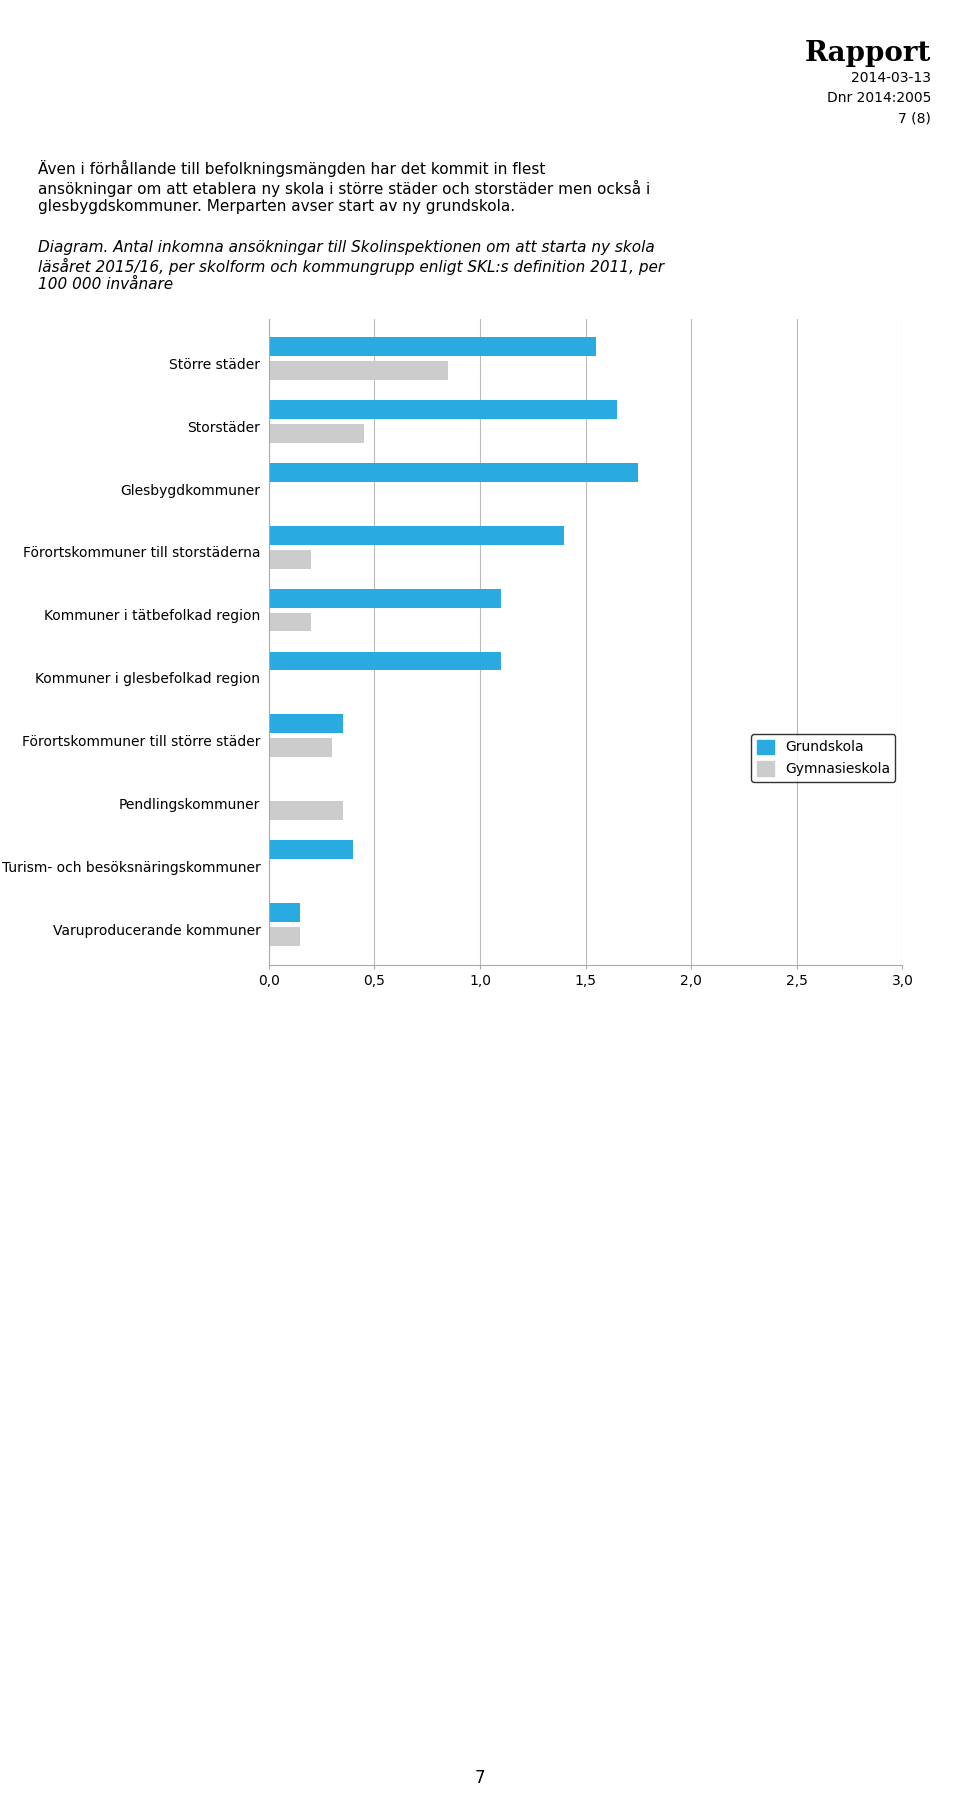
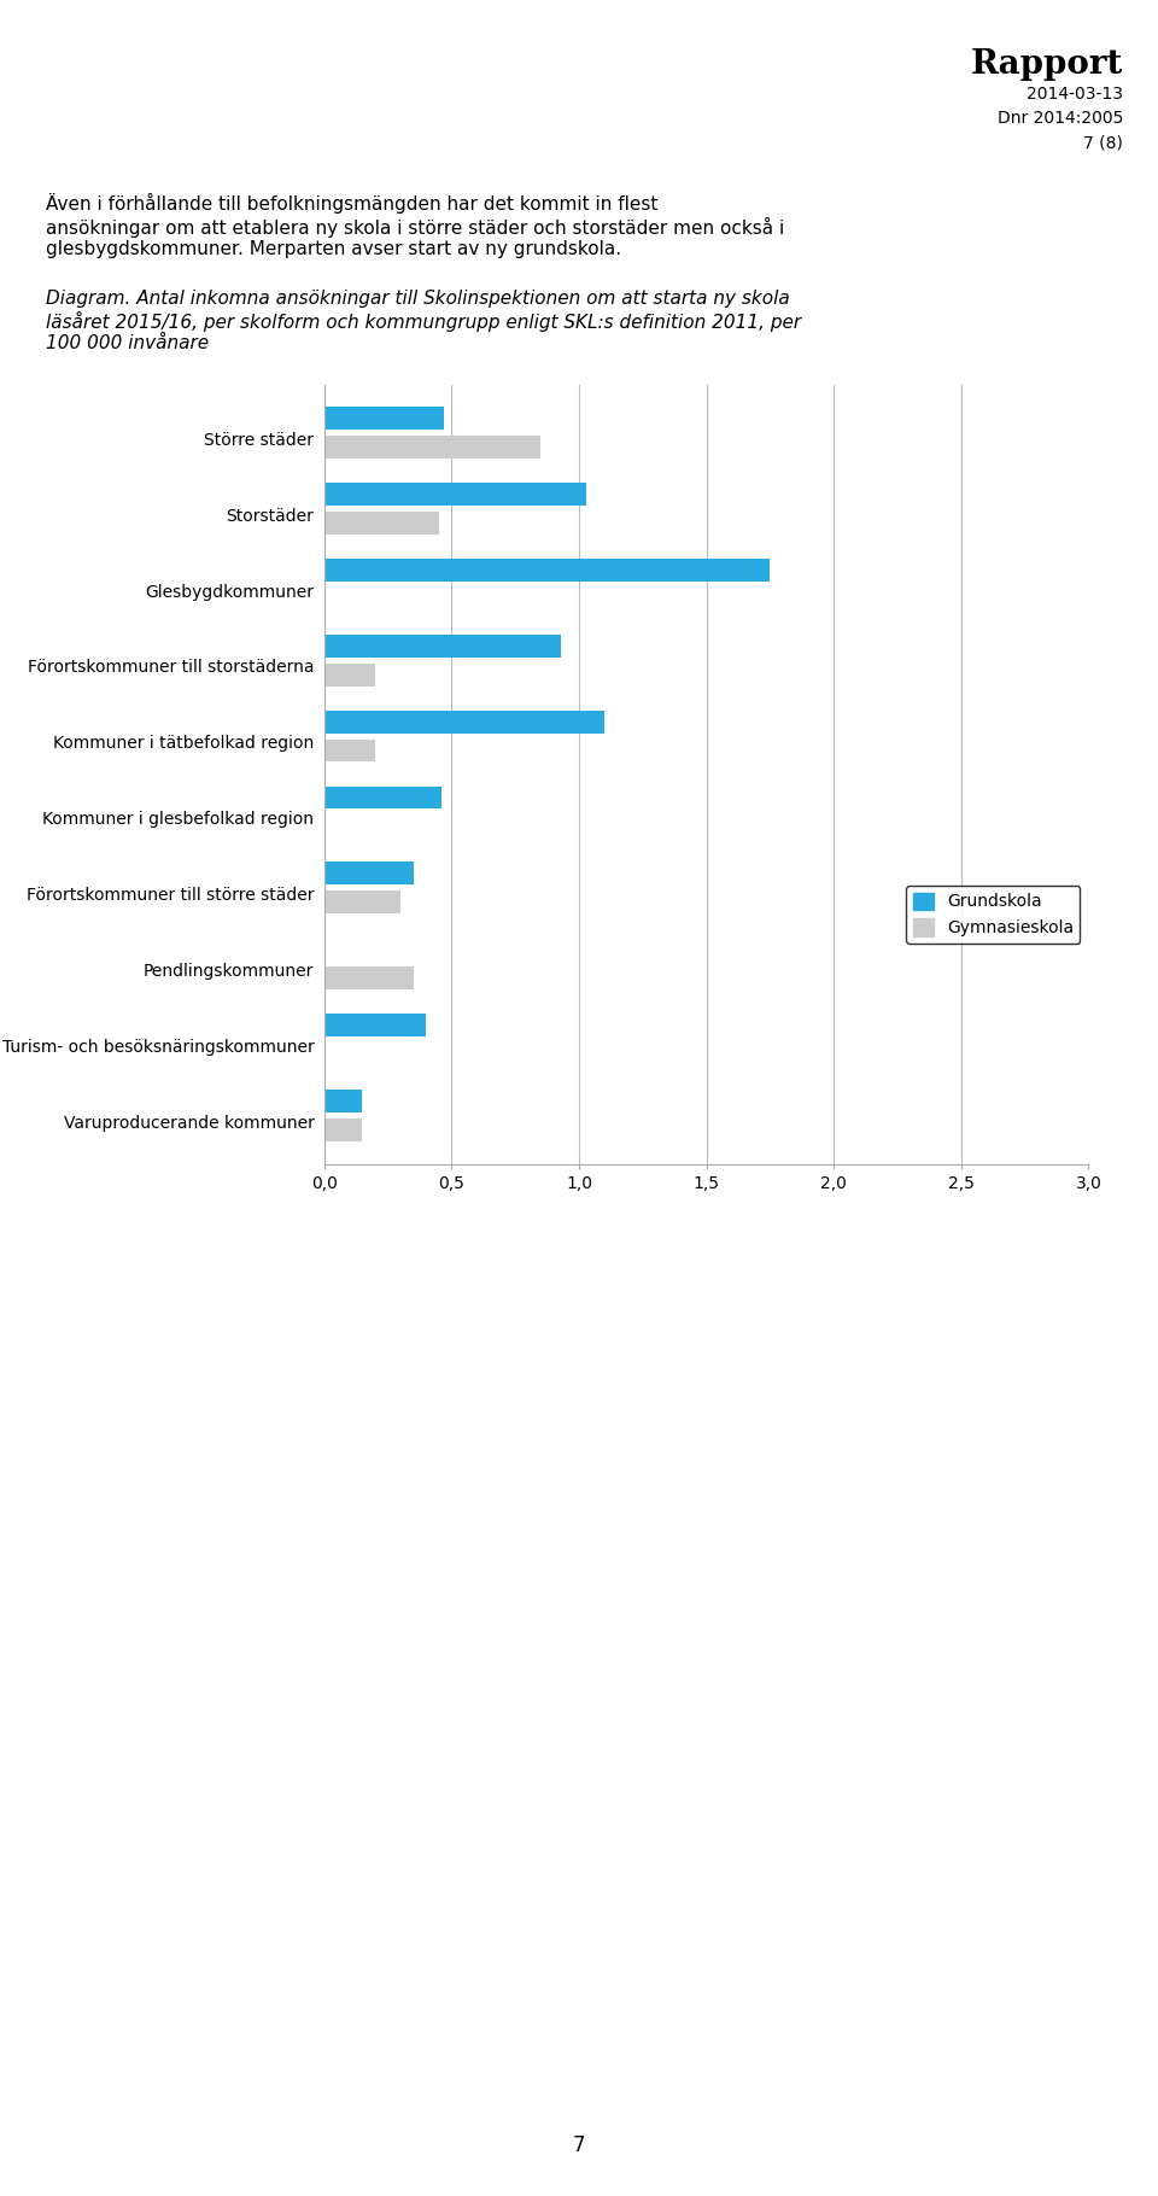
Grundskola/Större städer: 1,55 -> 0,47
Grundskola/Storstäder: 1,65 -> 1,03
Grundskola/Förortskommuner till storstäderna: 1,40 -> 0,93
Grundskola/Kommuner i glesbefolkad region: 1,10 -> 0,46
